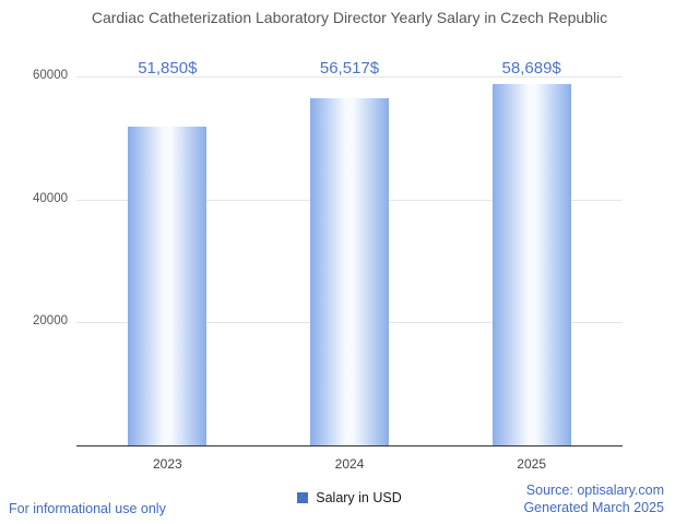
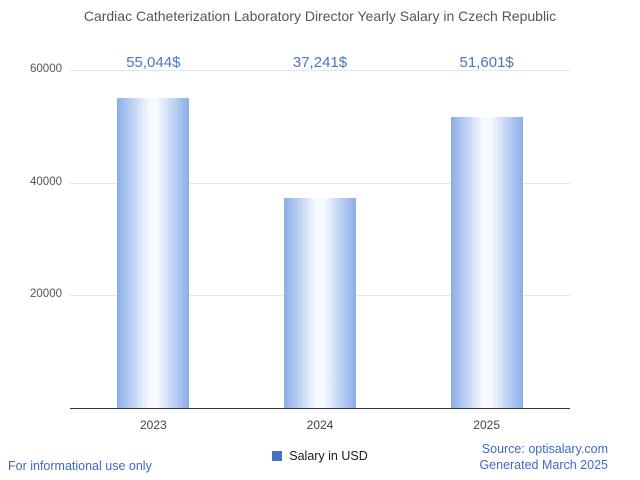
2023: 51,850 -> 55,044
2024: 56,517 -> 37,241
2025: 58,689 -> 51,601
